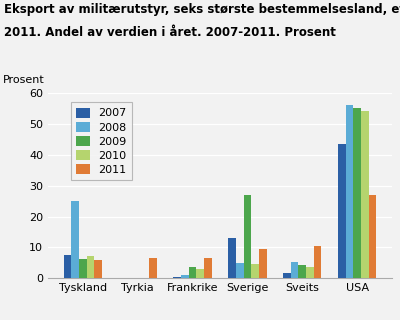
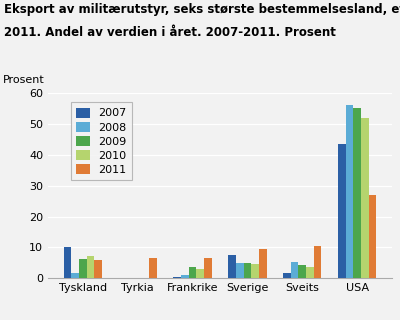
2007/Tyskland: 7.5 -> 10.0
2008/Tyskland: 25.0 -> 1.8
2007/Sverige: 13.0 -> 7.7
2009/Sverige: 27.0 -> 4.9
2010/USA: 54.0 -> 52.0
